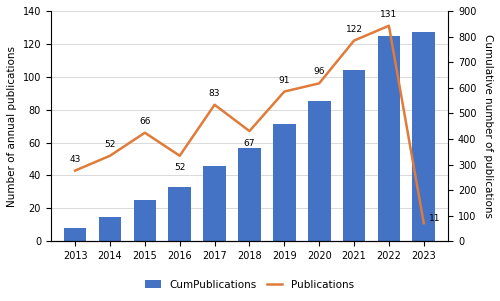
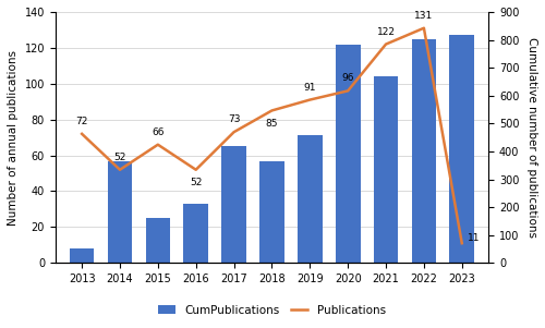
Publications/2013: 43 -> 72
CumPublications/2014: 15 -> 57
CumPublications/2017: 46 -> 65
Publications/2017: 83 -> 73
Publications/2018: 67 -> 85
CumPublications/2020: 85 -> 122
